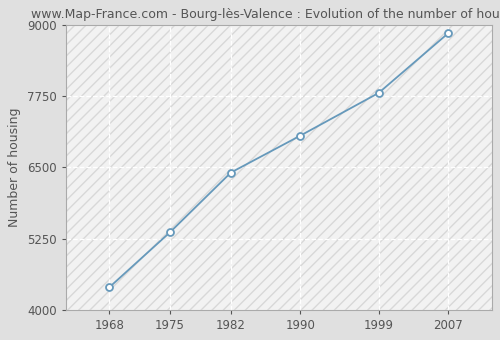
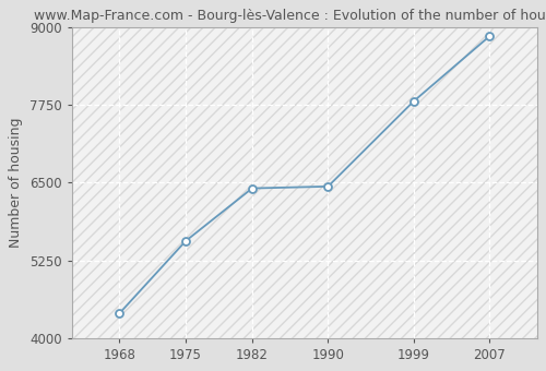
1975: 5360 -> 5560
1990: 7060 -> 6440
